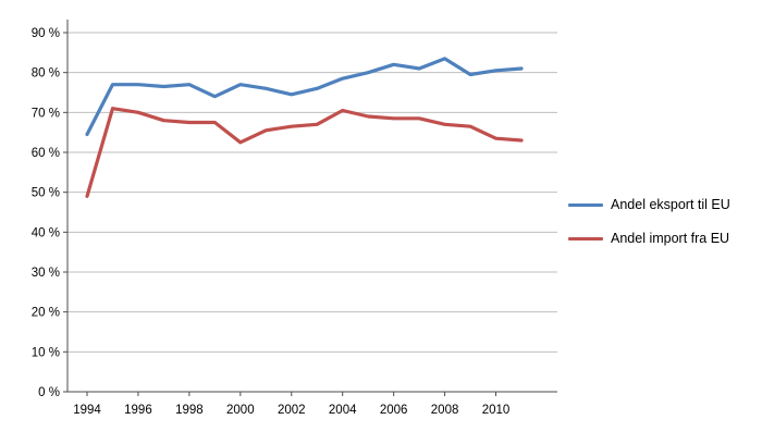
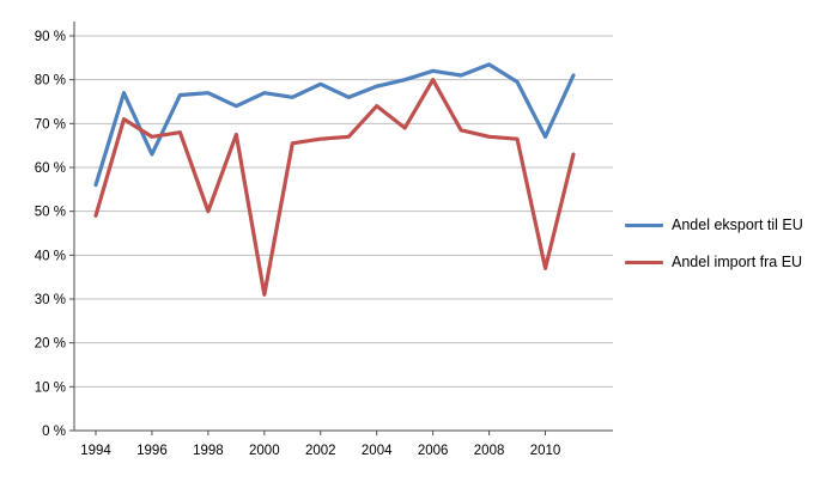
Andel eksport til EU/1994: 64% -> 56%
Andel eksport til EU/1996: 77% -> 63%
Andel import fra EU/1996: 70% -> 67%
Andel import fra EU/1998: 68% -> 50%
Andel import fra EU/2000: 62% -> 31%
Andel eksport til EU/2002: 74% -> 79%
Andel import fra EU/2004: 70% -> 74%
Andel import fra EU/2006: 68% -> 80%
Andel eksport til EU/2010: 80% -> 67%
Andel import fra EU/2010: 64% -> 37%
